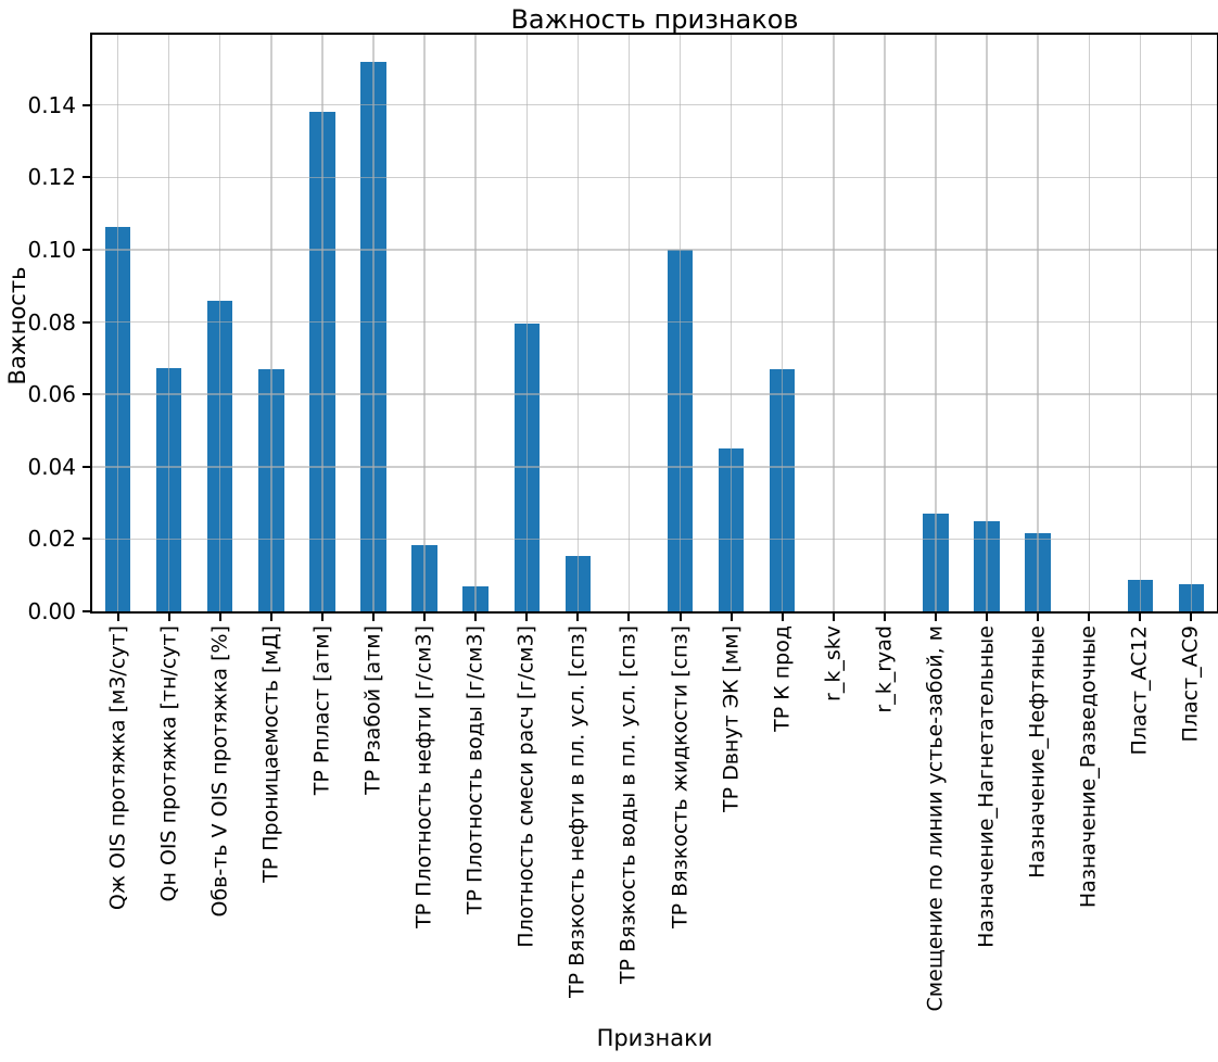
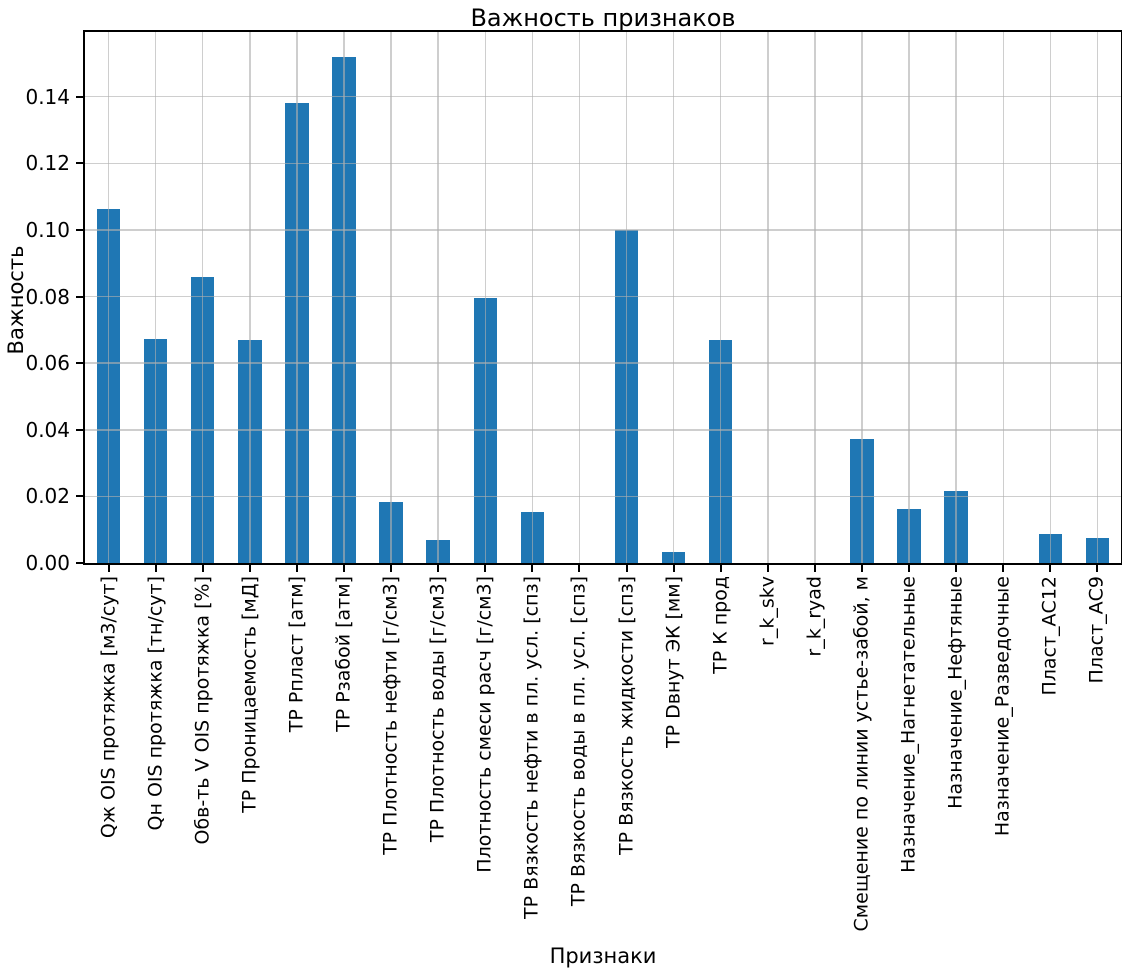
ТР Dвнут ЭК [мм]: 0.045 -> 0.003
Смещение по линии устье-забой, м: 0.027 -> 0.037
Назначение_Нагнетательные: 0.025 -> 0.016
